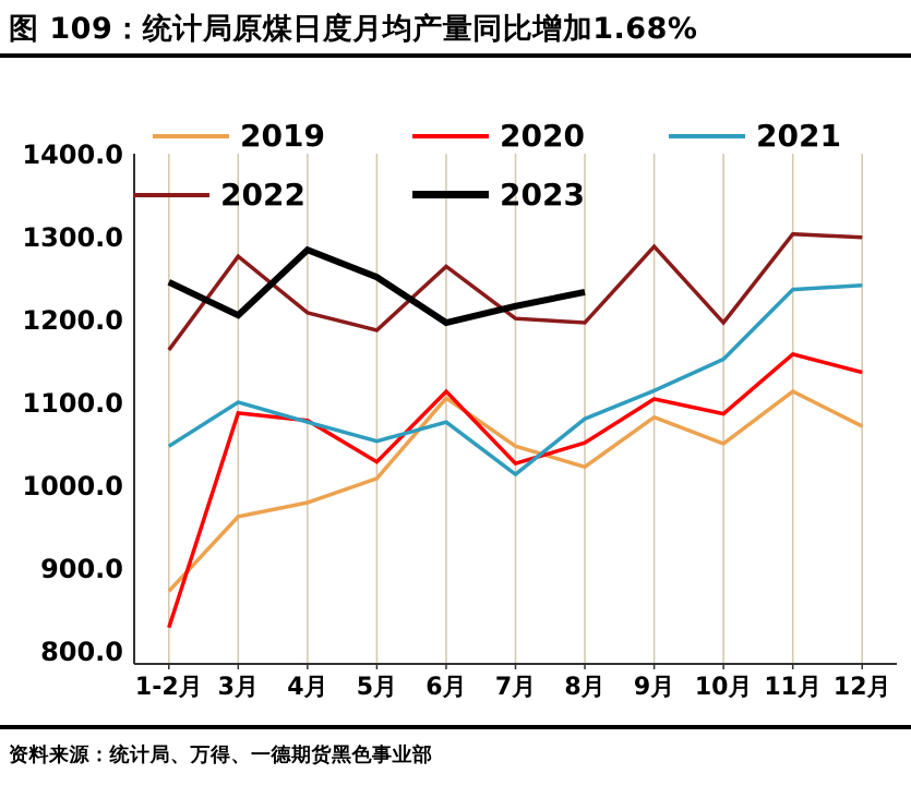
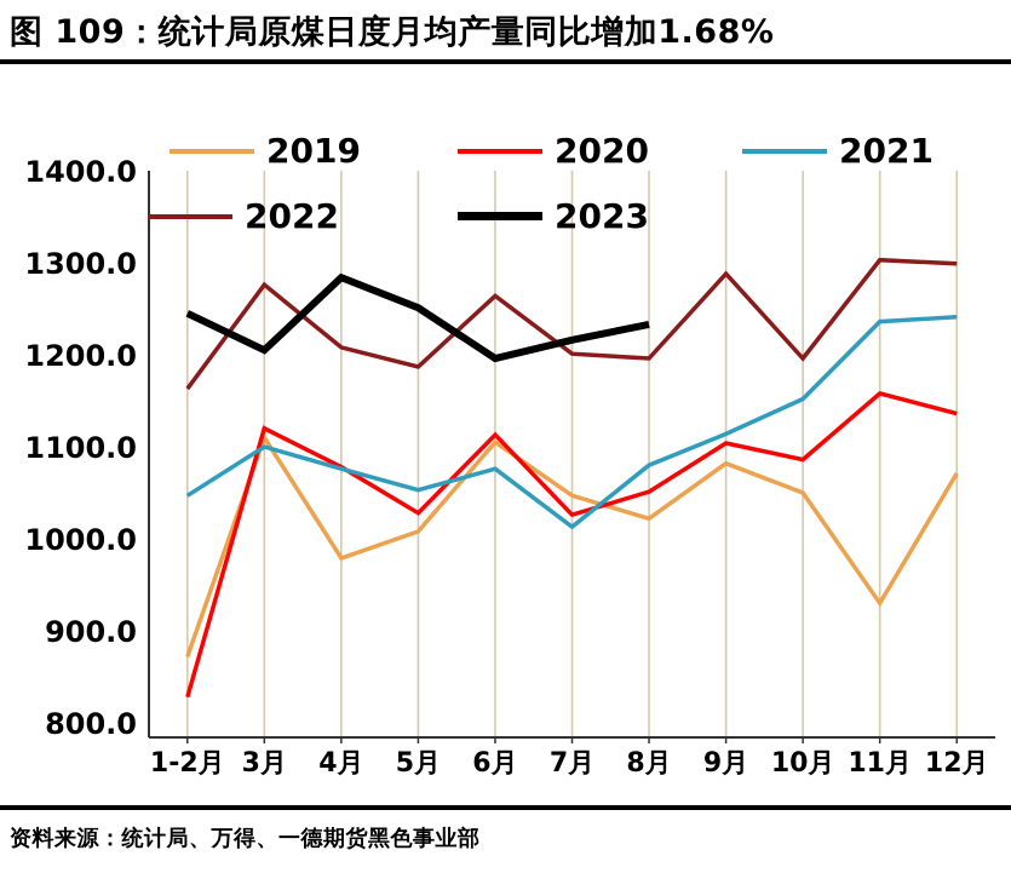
2019/3月: 960 -> 1110
2020/3月: 1090 -> 1120
2019/11月: 1110 -> 930
